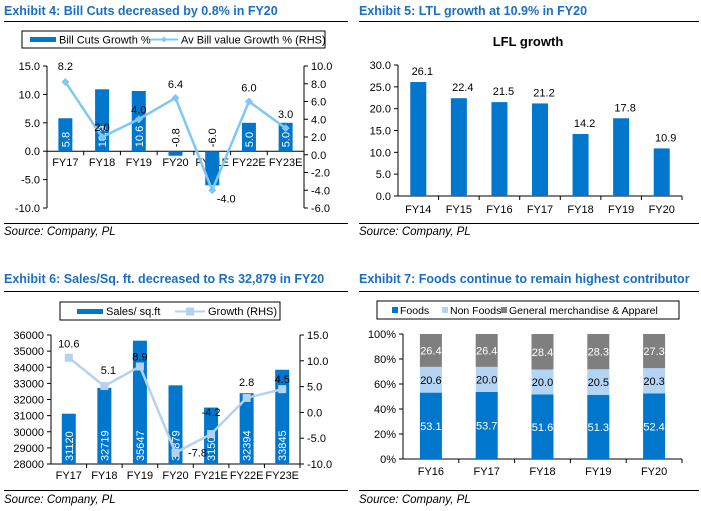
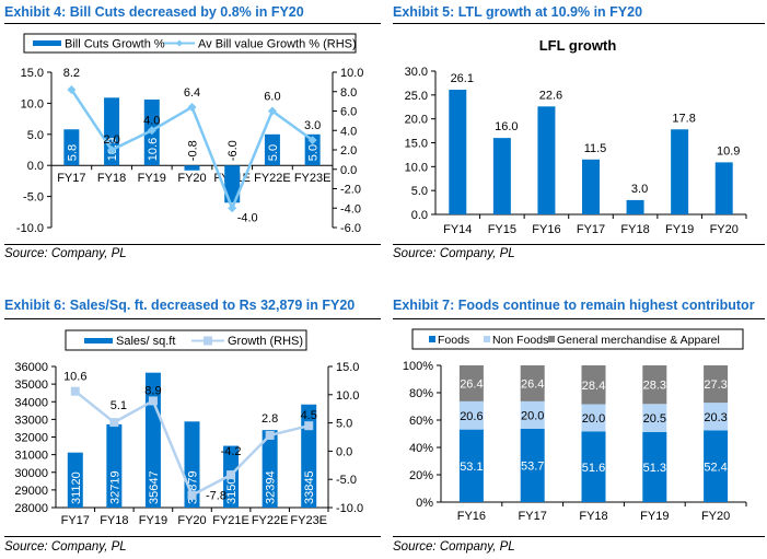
LFL growth/FY15: 22.4 -> 16.0
LFL growth/FY16: 21.5 -> 22.6
LFL growth/FY17: 21.2 -> 11.5
LFL growth/FY18: 14.2 -> 3.0
